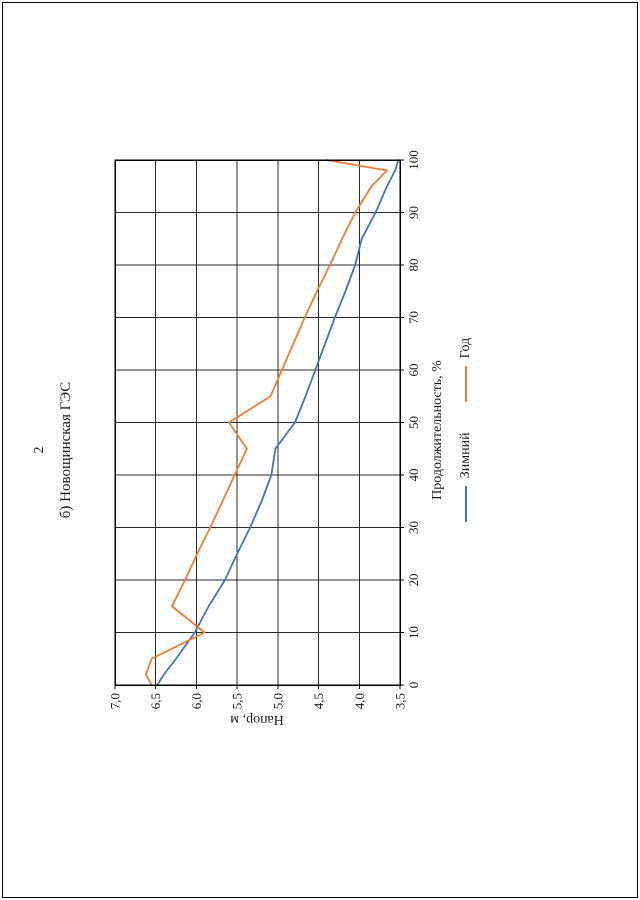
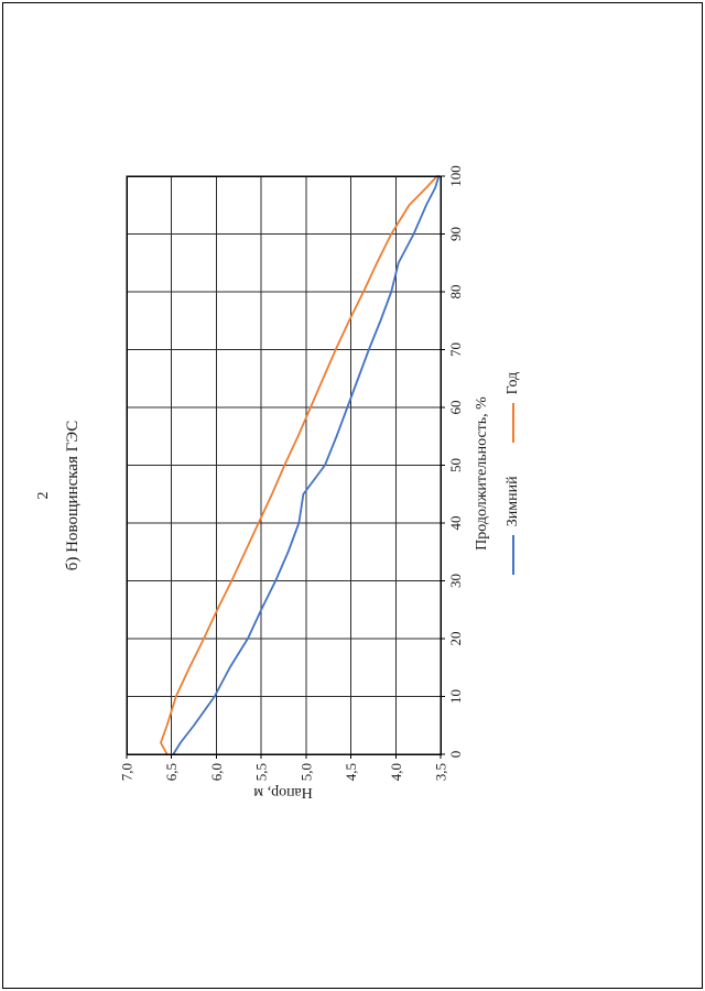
Год/10: 5,9 -> 6,5
Год/50: 5,6 -> 5,2
Год/100: 4,4 -> 3,5
